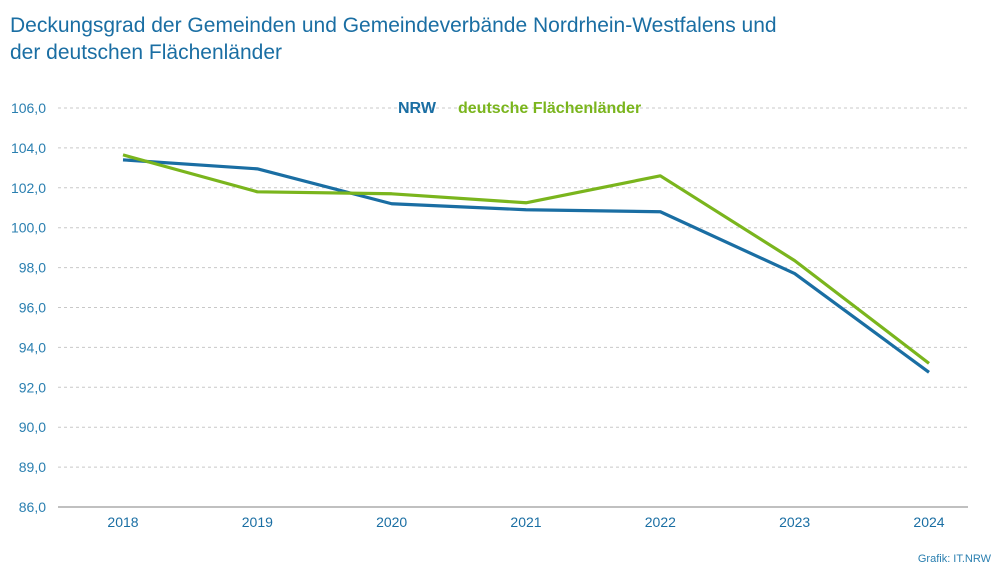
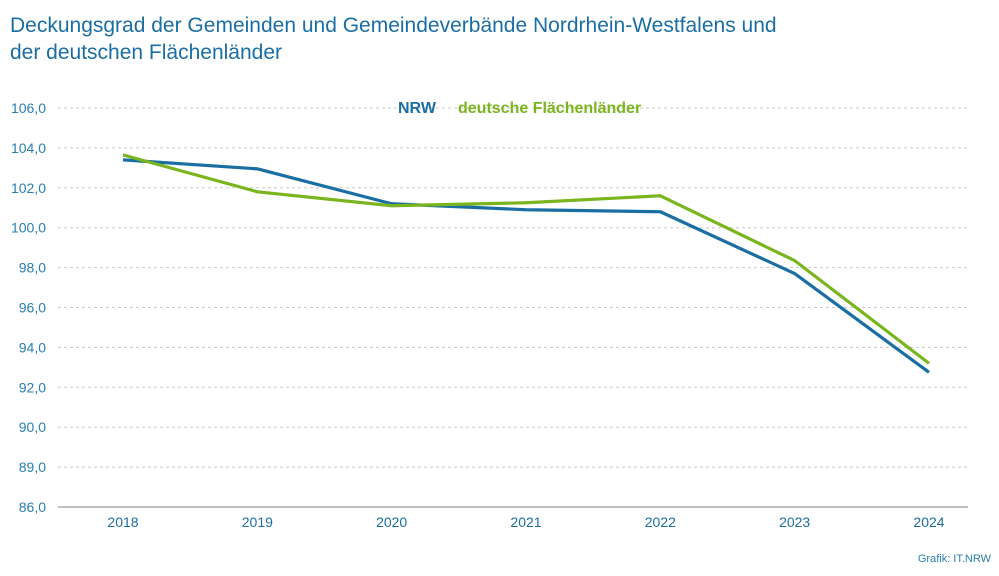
deutsche Flächenländer/2020: 101,7 -> 101,1
deutsche Flächenländer/2022: 102,6 -> 101,6
